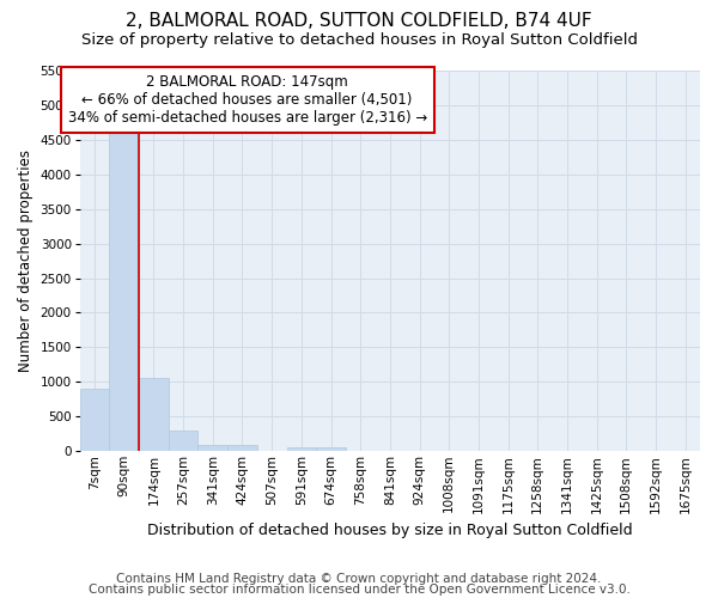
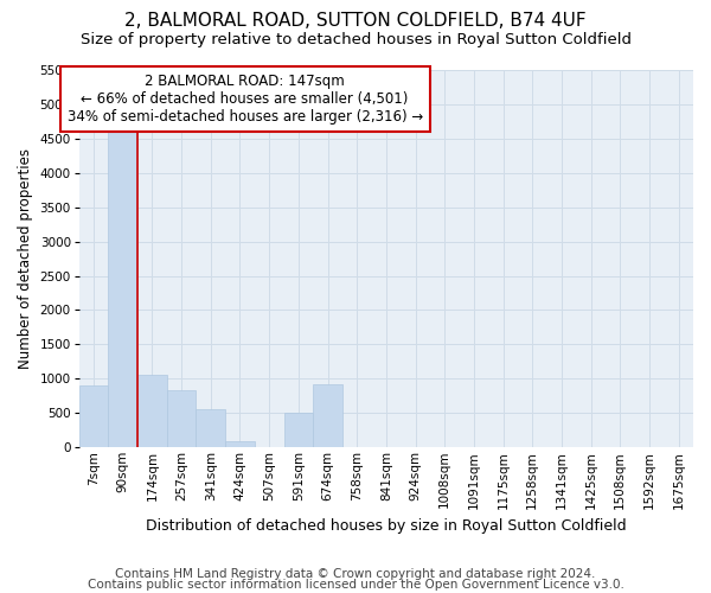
257sqm: 300 -> 840
341sqm: 90 -> 560
591sqm: 50 -> 500
674sqm: 50 -> 920
